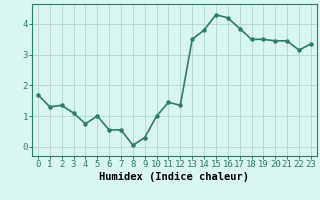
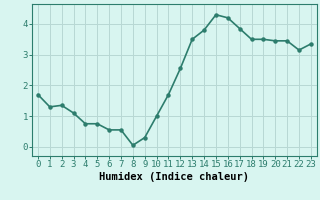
5: 1.00 -> 0.75
11: 1.45 -> 1.70
12: 1.35 -> 2.55
